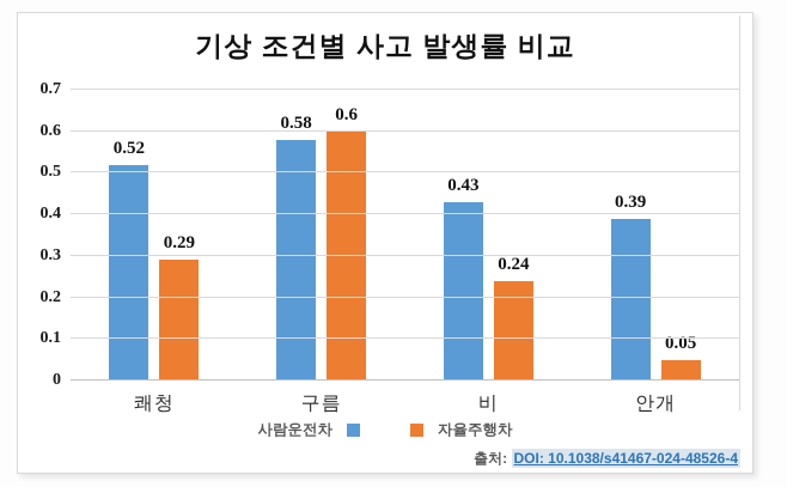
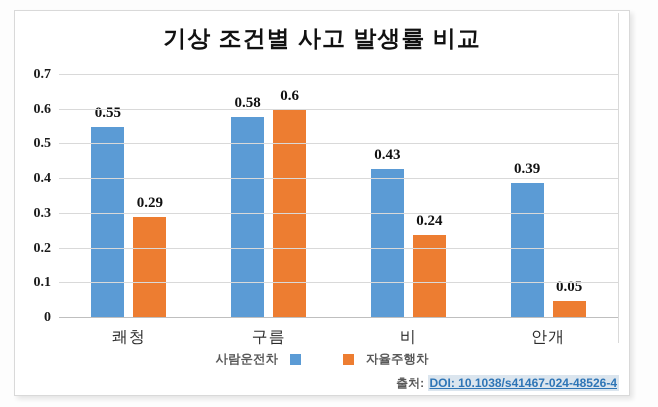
사람운전차/쾌청: 0.52 -> 0.55
